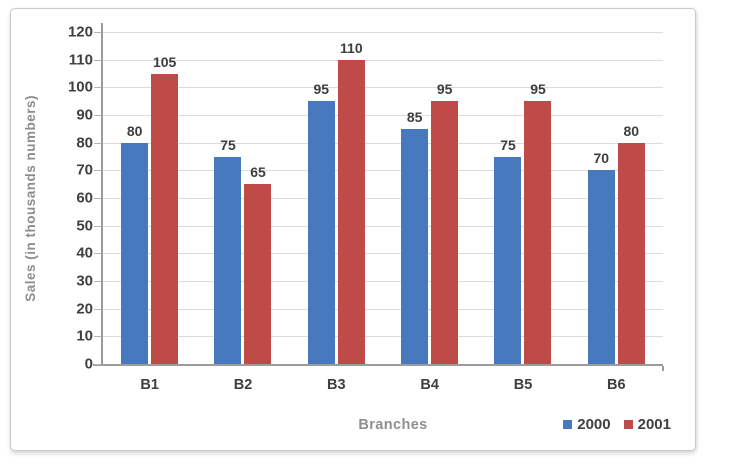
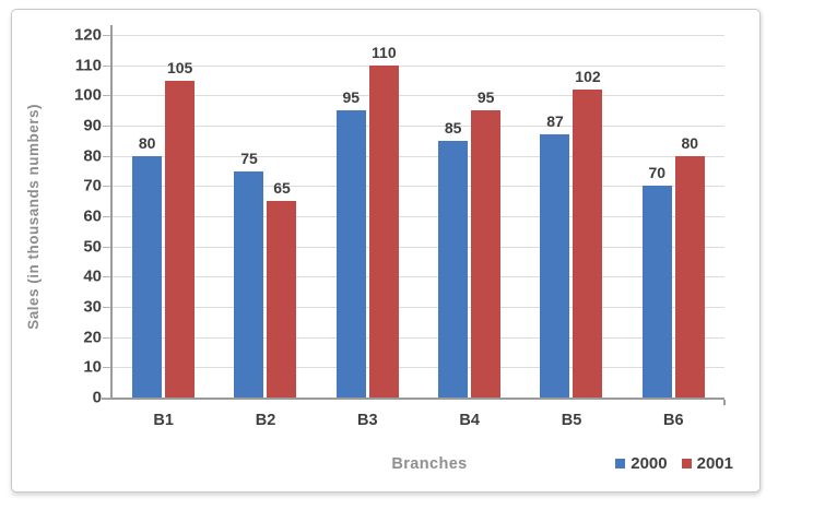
2000/B5: 75 -> 87
2001/B5: 95 -> 102
